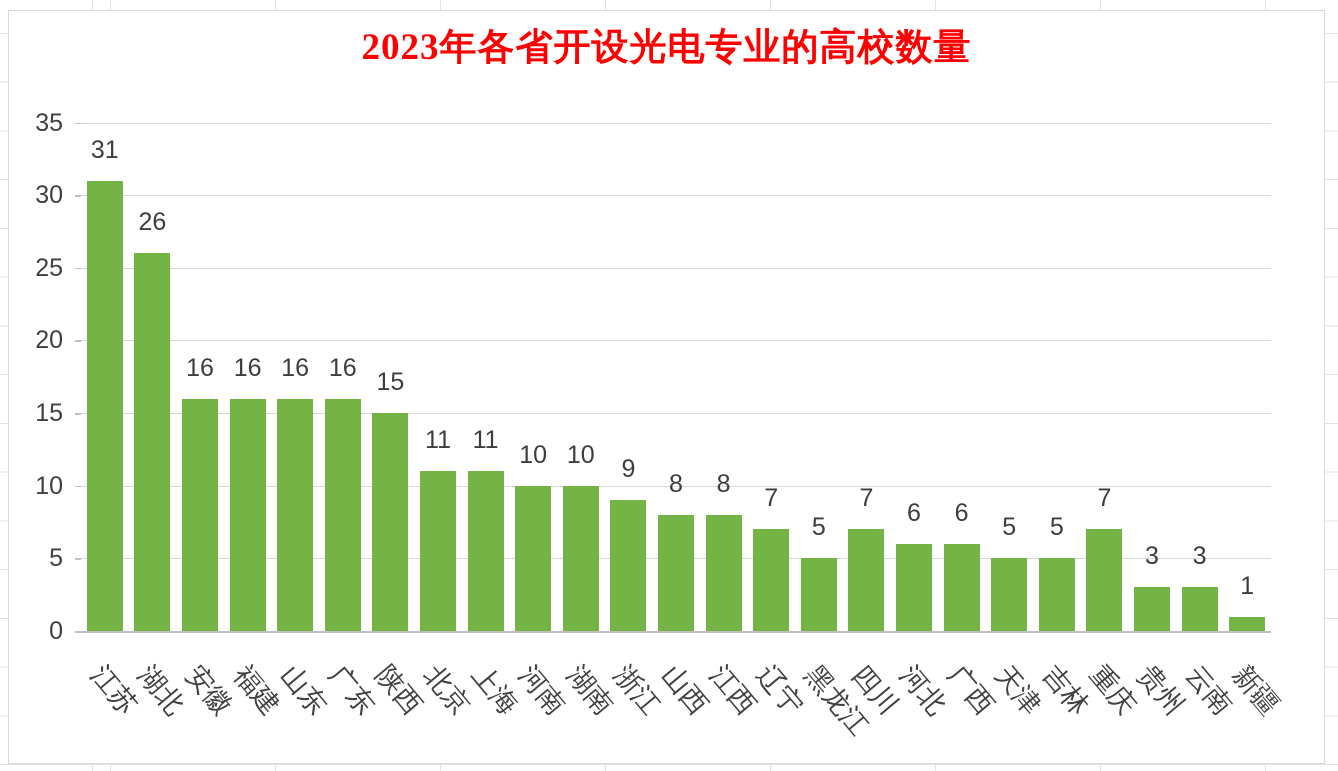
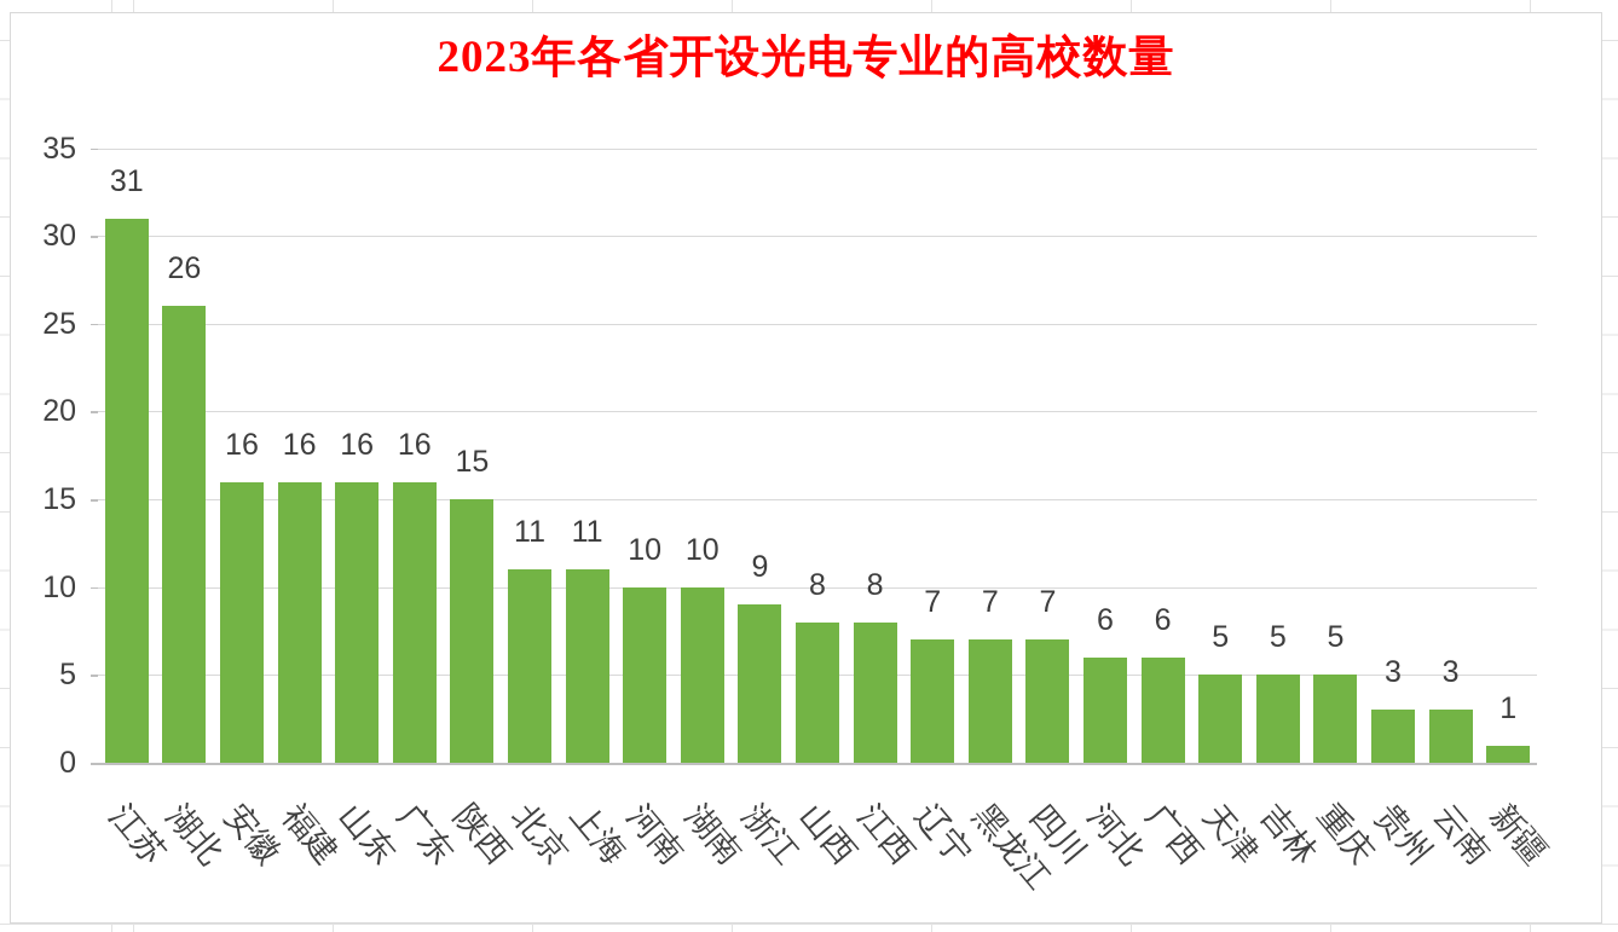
黑龙江: 5 -> 7
重庆: 7 -> 5
